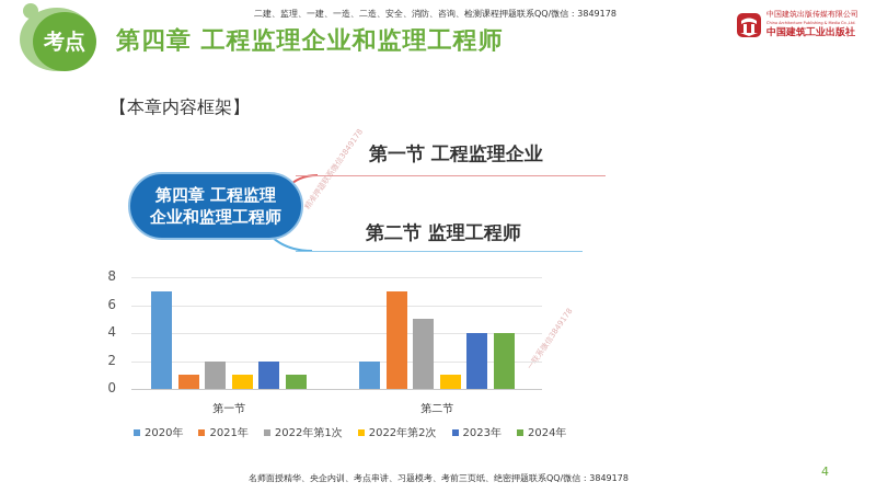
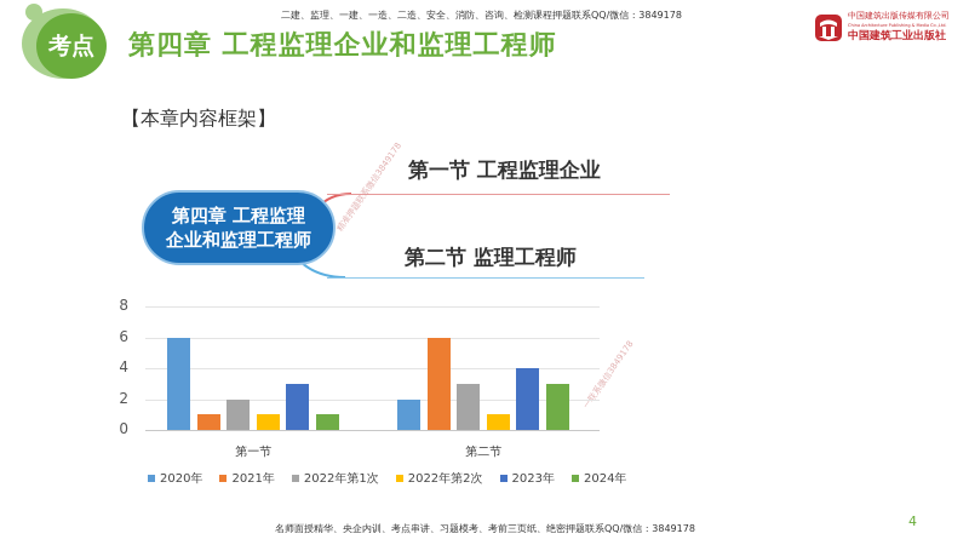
2020年/第一节: 7 -> 6
2023年/第一节: 2 -> 3
2021年/第二节: 7 -> 6
2022年第1次/第二节: 5 -> 3
2024年/第二节: 4 -> 3
